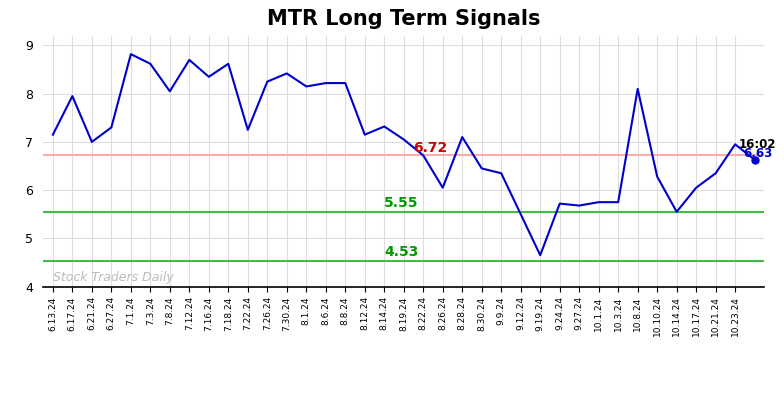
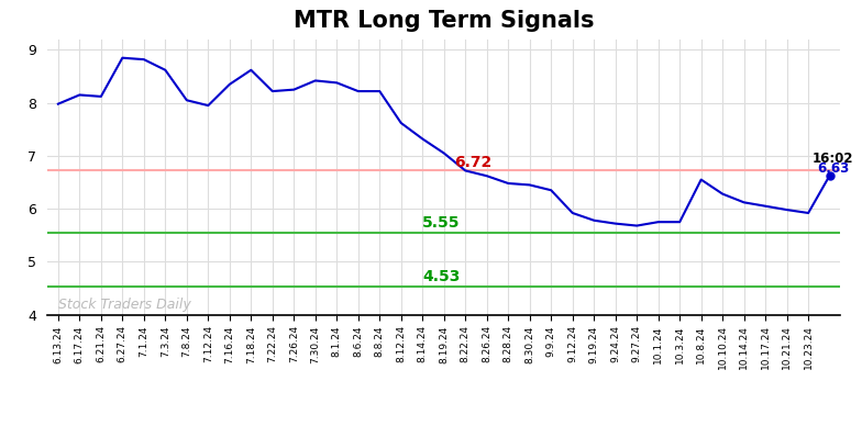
6.13.24: 7.15 -> 7.98
6.17.24: 7.95 -> 8.15
6.21.24: 7.00 -> 8.12
6.27.24: 7.30 -> 8.85
7.12.24: 8.70 -> 7.95
7.22.24: 7.25 -> 8.22
8.1.24: 8.15 -> 8.38
8.12.24: 7.15 -> 7.62
8.26.24: 6.05 -> 6.62
8.28.24: 7.10 -> 6.48
9.12.24: 5.50 -> 5.92
9.19.24: 4.65 -> 5.78
10.8.24: 8.10 -> 6.55
10.14.24: 5.55 -> 6.12
10.21.24: 6.35 -> 5.98
10.23.24: 6.95 -> 5.92
